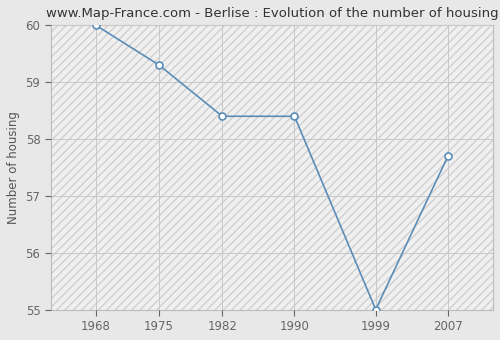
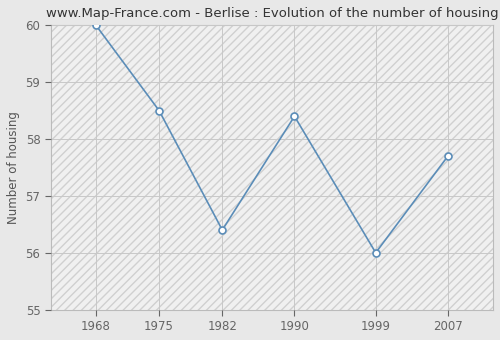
1975: 59.3 -> 58.5
1982: 58.4 -> 56.4
1999: 55.0 -> 56.0
